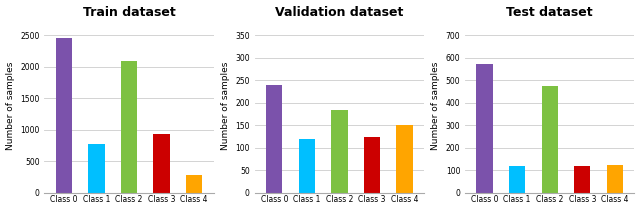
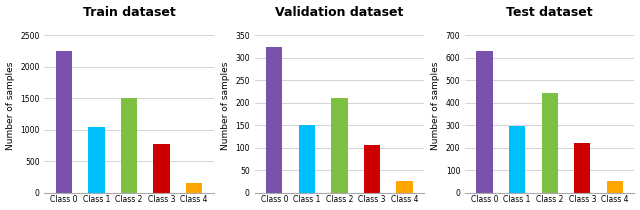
Train dataset/Class 0: 2460 -> 2250
Train dataset/Class 1: 780 -> 1050
Train dataset/Class 2: 2100 -> 1500
Train dataset/Class 3: 940 -> 780
Train dataset/Class 4: 280 -> 150
Validation dataset/Class 0: 240 -> 325
Validation dataset/Class 1: 120 -> 150
Validation dataset/Class 2: 185 -> 210
Validation dataset/Class 3: 125 -> 107
Validation dataset/Class 4: 150 -> 27
Test dataset/Class 0: 575 -> 630
Test dataset/Class 1: 120 -> 295
Test dataset/Class 2: 475 -> 445
Test dataset/Class 3: 120 -> 220
Test dataset/Class 4: 125 -> 50
